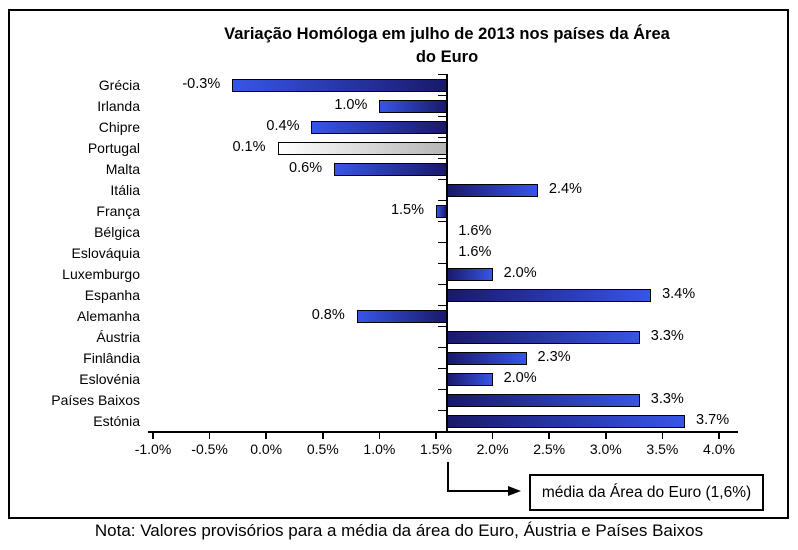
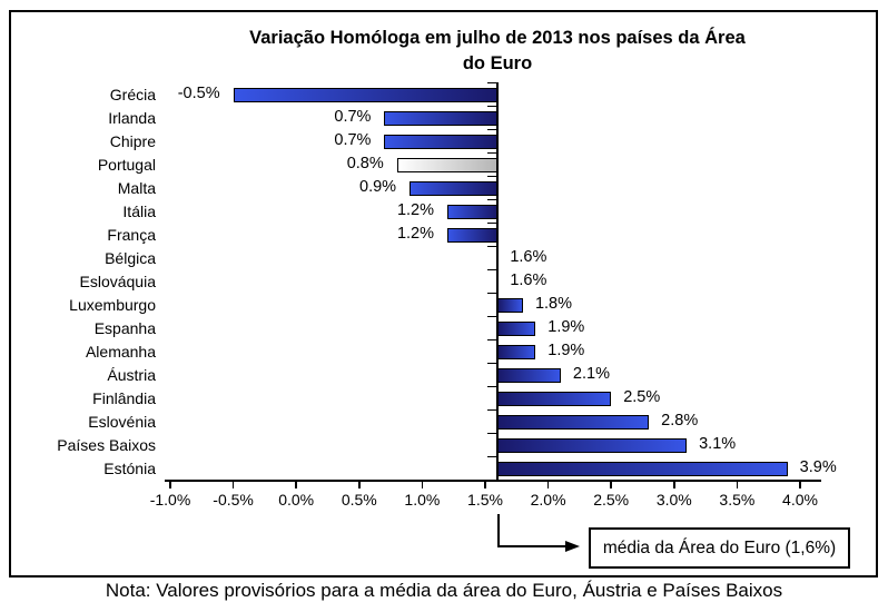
Grécia: -0.3% -> -0.5%
Irlanda: 1.0% -> 0.7%
Chipre: 0.4% -> 0.7%
Portugal: 0.1% -> 0.8%
Malta: 0.6% -> 0.9%
Itália: 2.4% -> 1.2%
França: 1.5% -> 1.2%
Luxemburgo: 2.0% -> 1.8%
Espanha: 3.4% -> 1.9%
Alemanha: 0.8% -> 1.9%
Áustria: 3.3% -> 2.1%
Finlândia: 2.3% -> 2.5%
Eslovénia: 2.0% -> 2.8%
Países Baixos: 3.3% -> 3.1%
Estónia: 3.7% -> 3.9%
